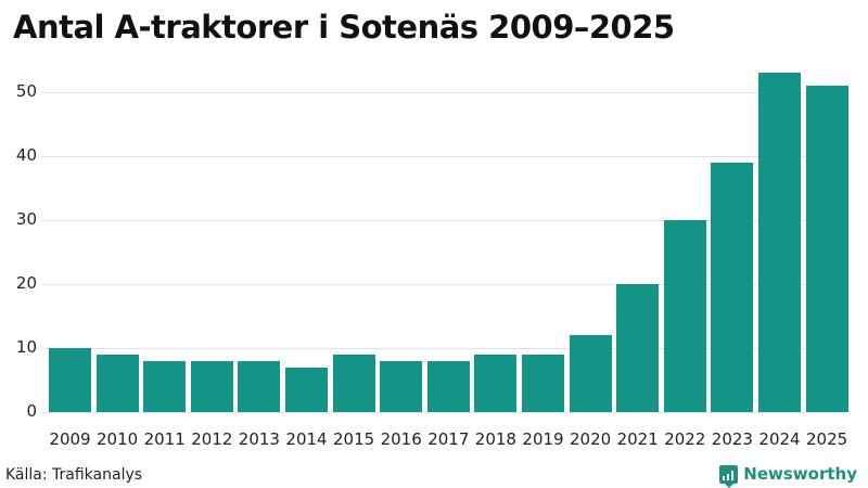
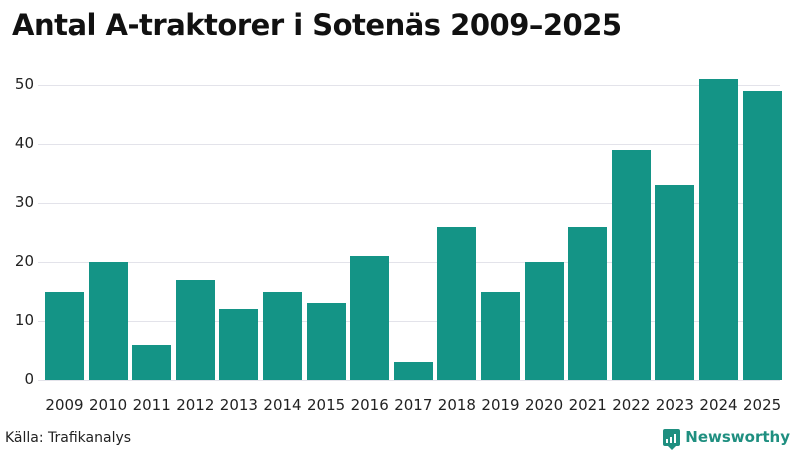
2009: 10 -> 15
2010: 9 -> 20
2011: 8 -> 6
2012: 8 -> 17
2013: 8 -> 12
2014: 7 -> 15
2015: 9 -> 13
2016: 8 -> 21
2017: 8 -> 3
2018: 9 -> 26
2019: 9 -> 15
2020: 12 -> 20
2021: 20 -> 26
2022: 30 -> 39
2023: 39 -> 33
2024: 53 -> 51
2025: 51 -> 49
